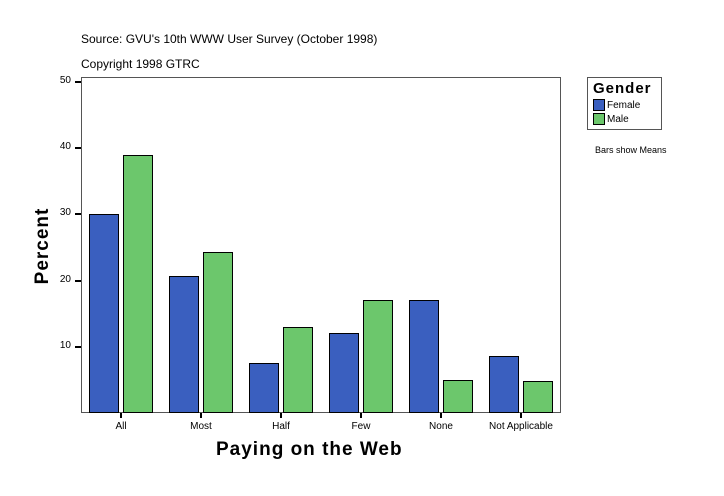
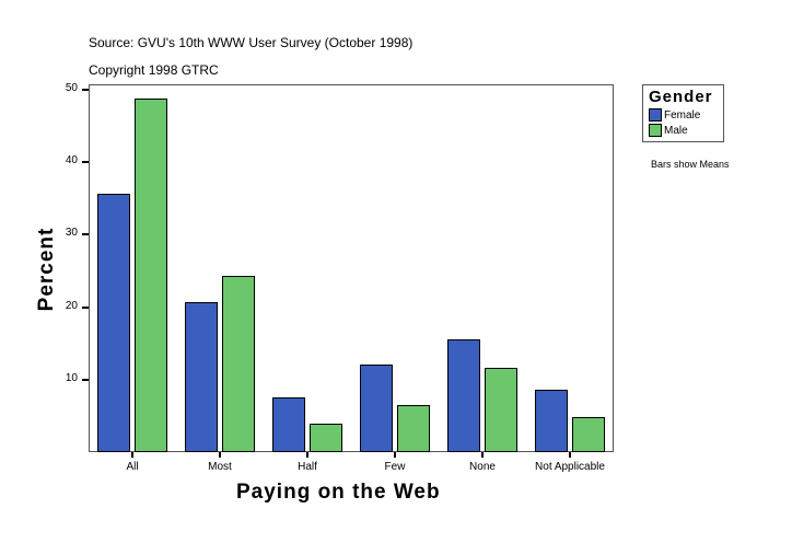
Female/All: 30 -> 36
Male/All: 39 -> 49
Male/Half: 13 -> 4
Male/Few: 17 -> 6
Female/None: 17 -> 16
Male/None: 5 -> 12
